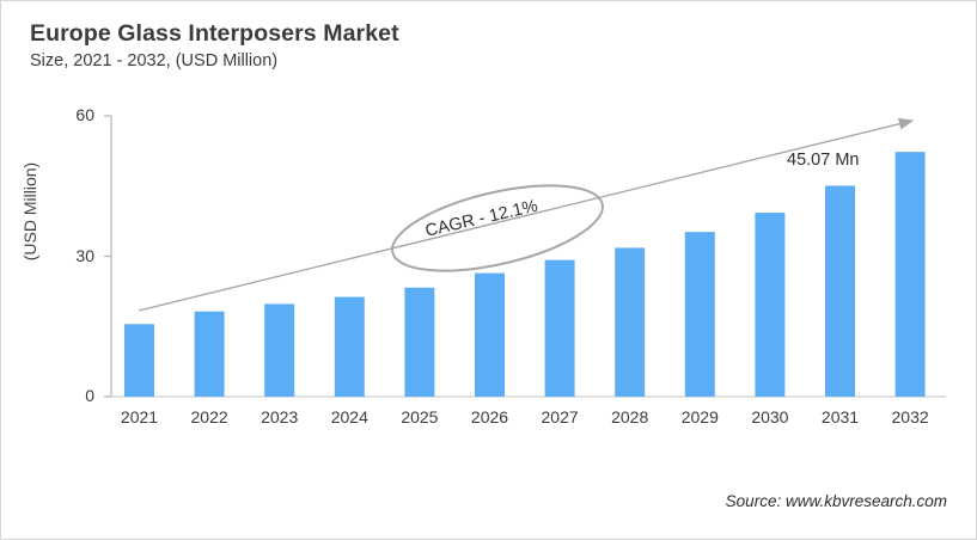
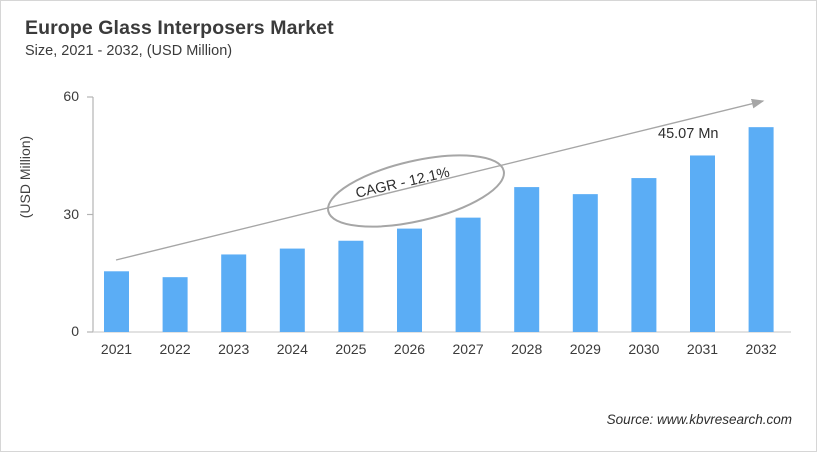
2022: 18 -> 14
2028: 32 -> 37
